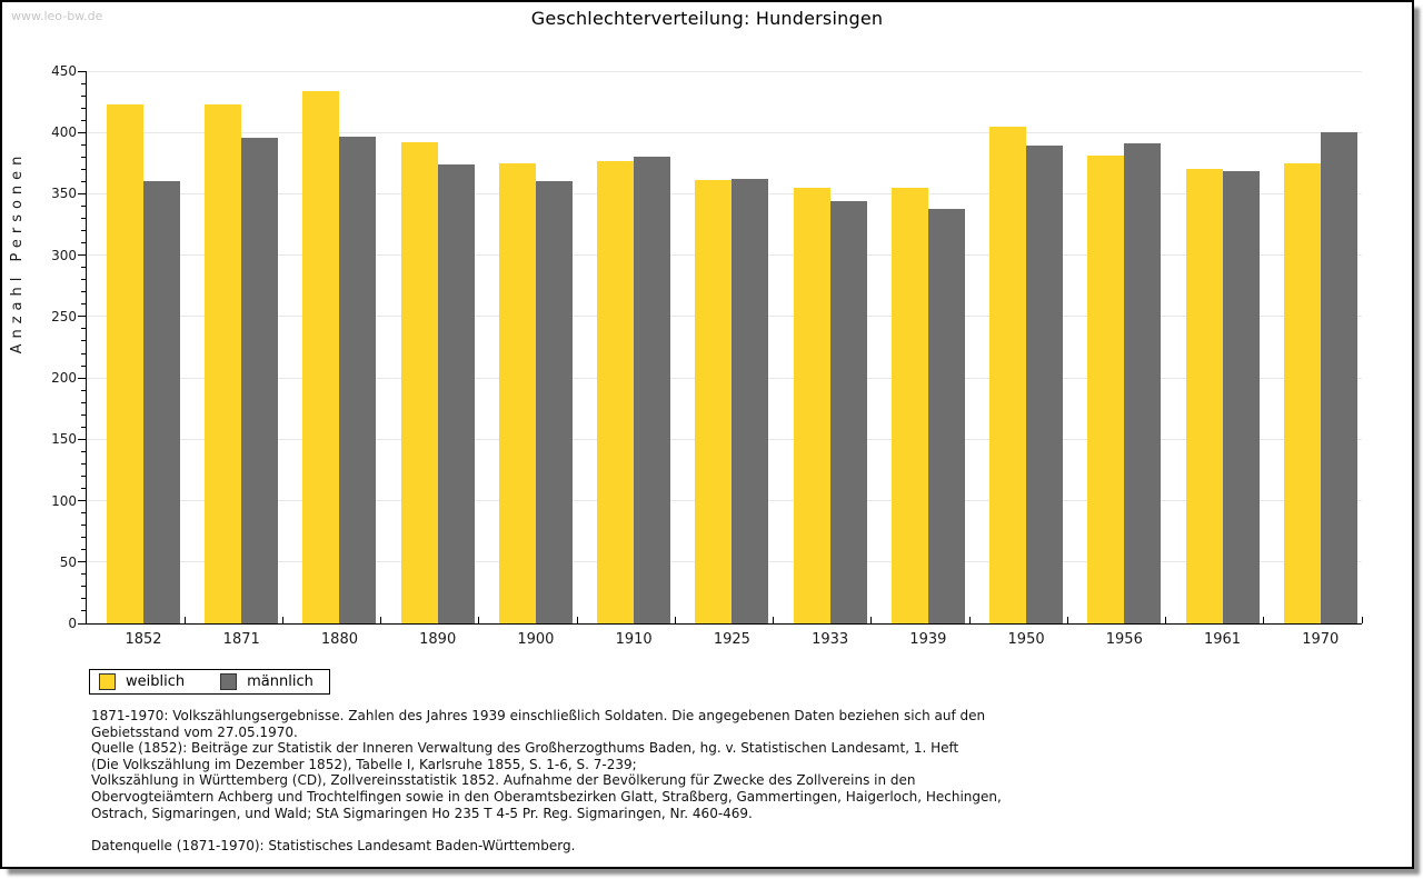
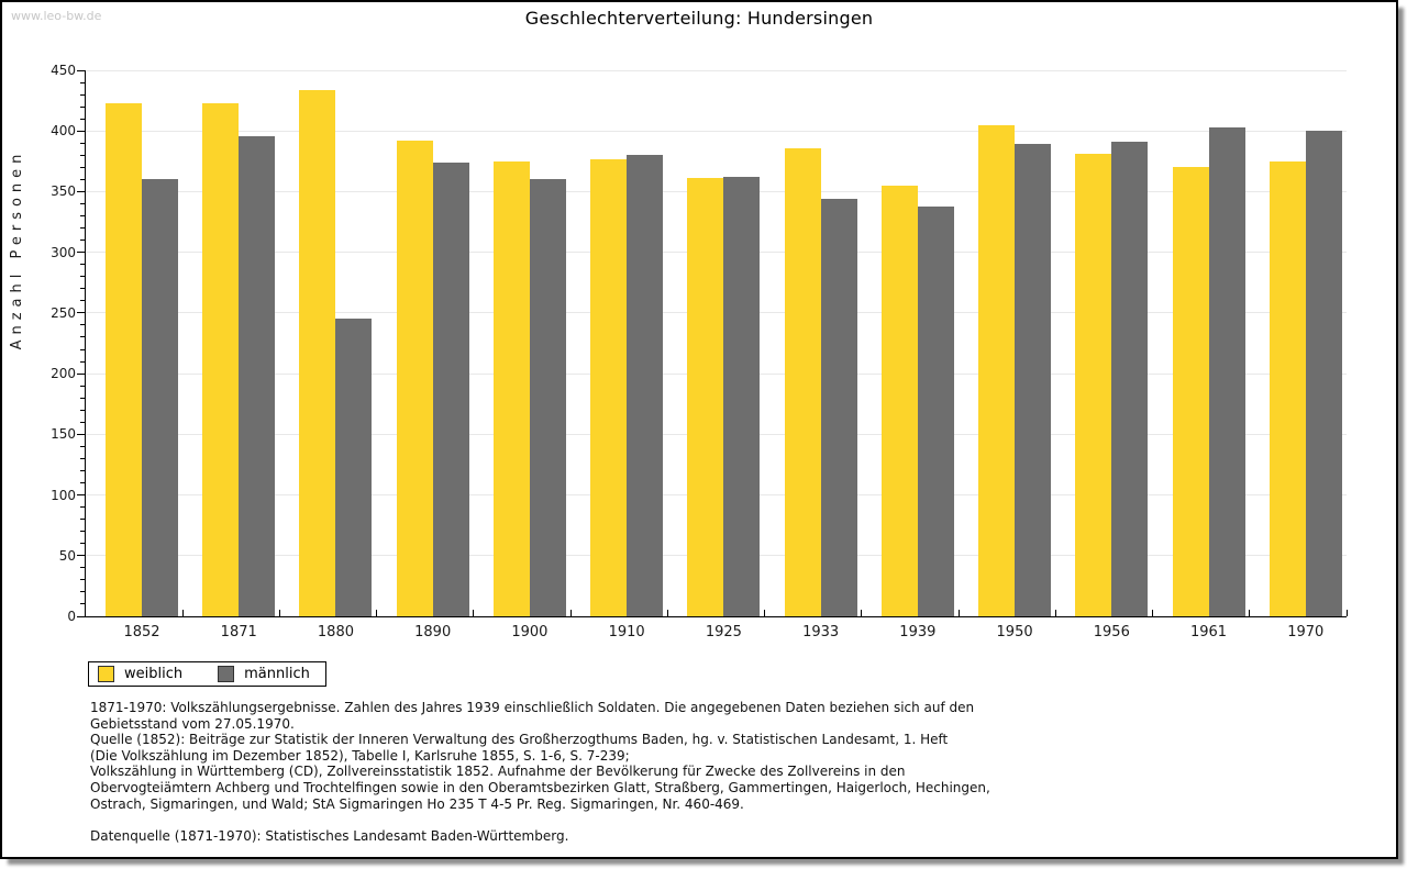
männlich/1880: 397 -> 245
weiblich/1933: 355 -> 386
männlich/1961: 369 -> 403
